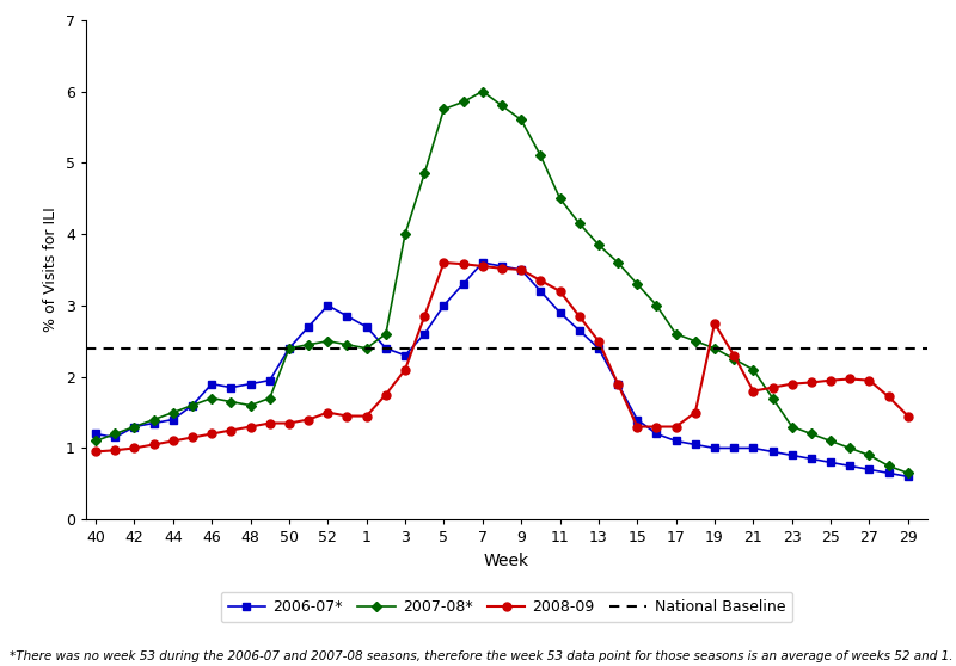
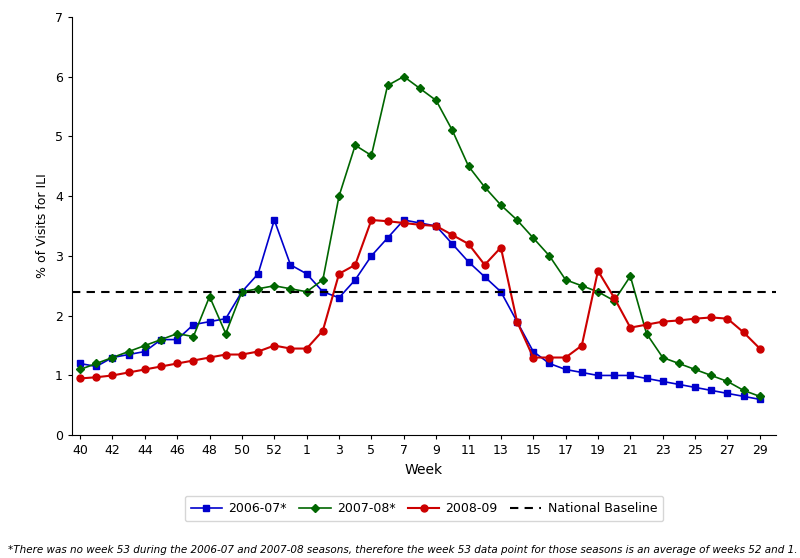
2006-07*/46: 1.90 -> 1.60
2007-08*/48: 1.60 -> 2.32
2006-07*/52: 3.00 -> 3.60
2008-09/3: 2.10 -> 2.70
2007-08*/5: 5.75 -> 4.68
2008-09/13: 2.50 -> 3.14
2007-08*/21: 2.10 -> 2.66
